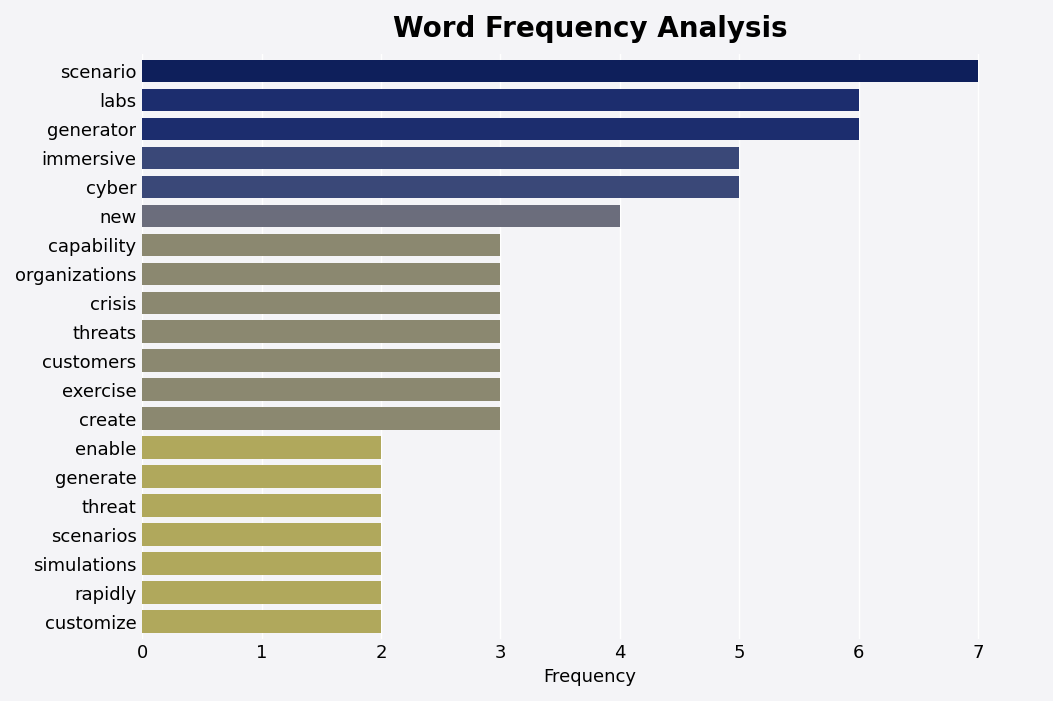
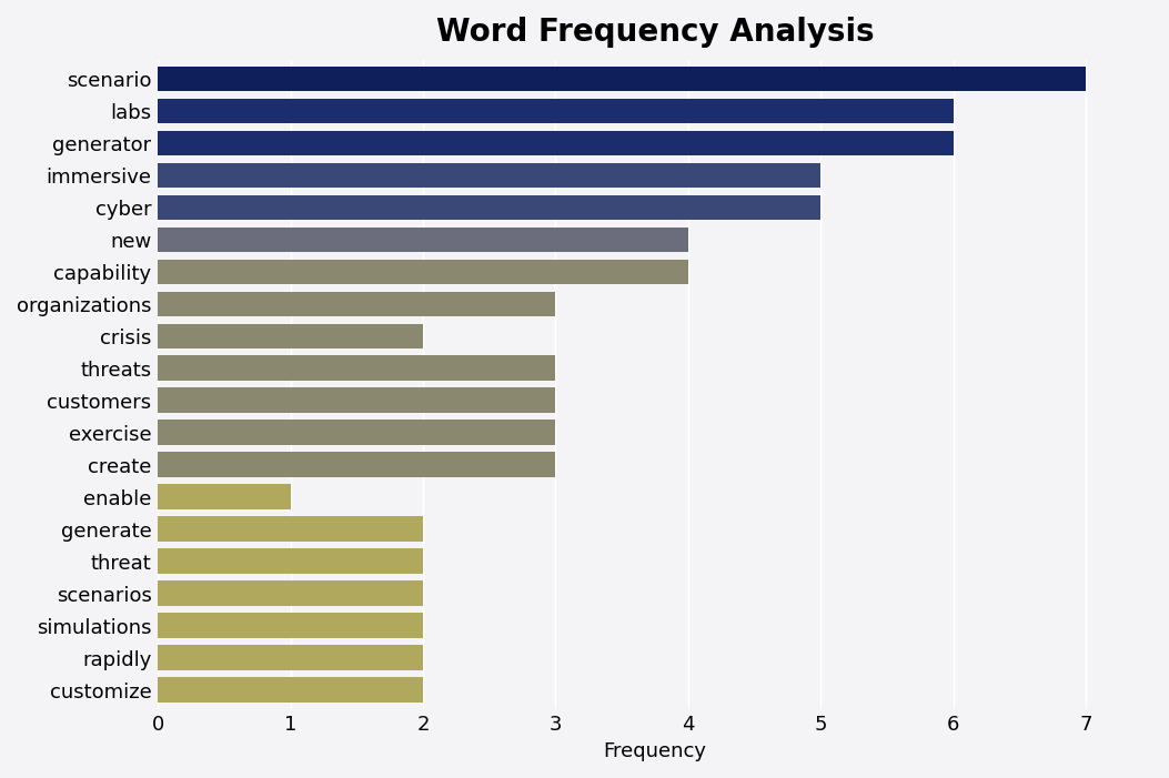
capability: 3 -> 4
crisis: 3 -> 2
enable: 2 -> 1
